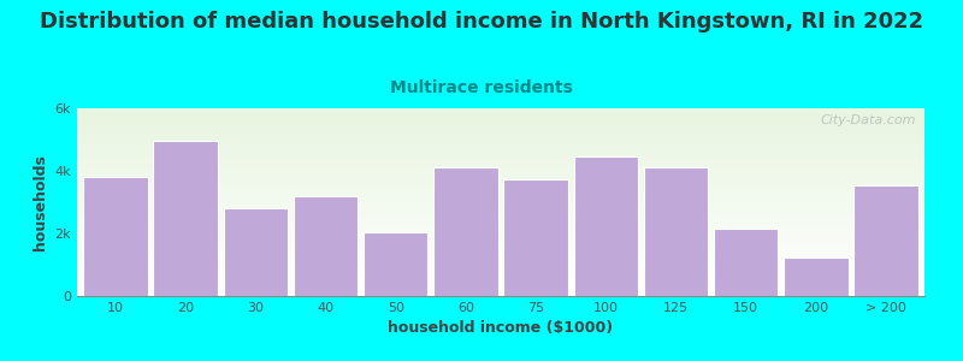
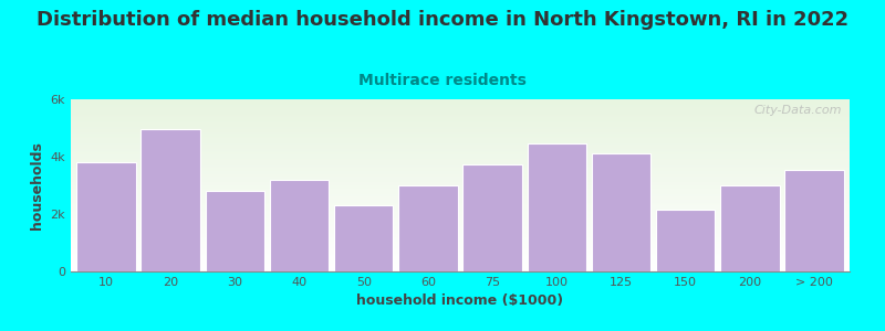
50: 2.05k -> 2.30k
60: 4.10k -> 3.00k
200: 1.25k -> 3.00k
